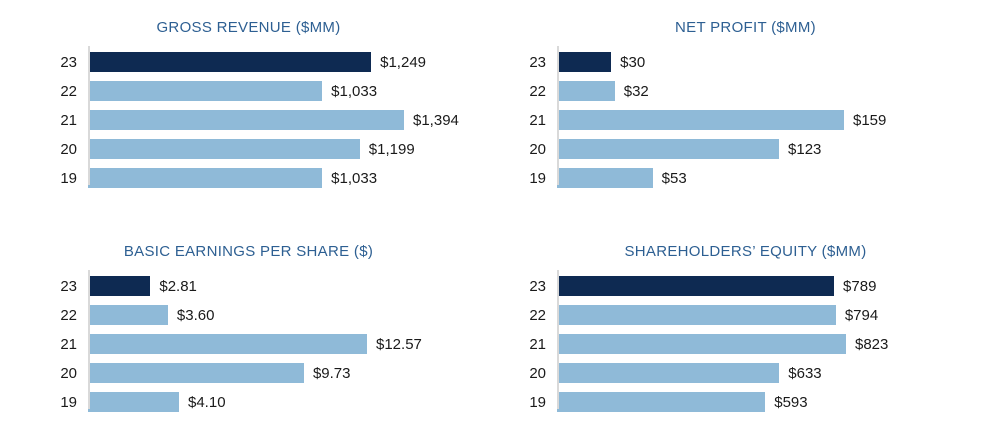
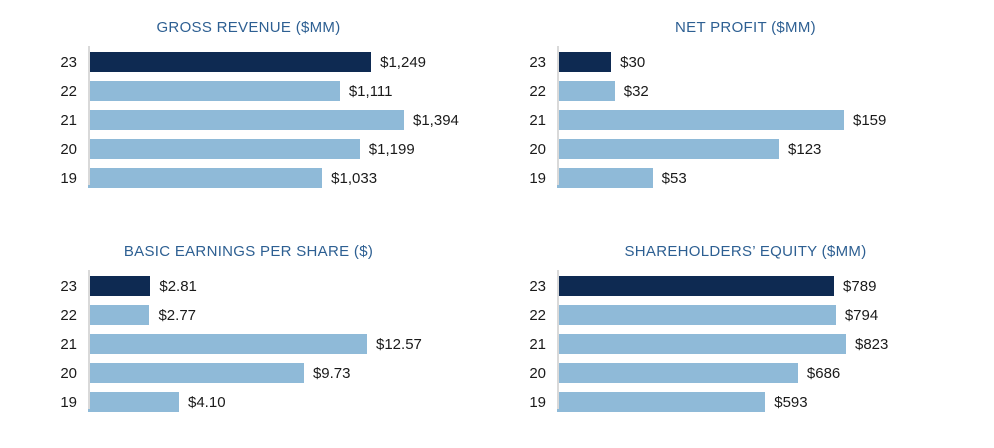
GROSS REVENUE ($MM)/22: $1,033 -> $1,111
BASIC EARNINGS PER SHARE ($)/22: $3.60 -> $2.77
SHAREHOLDERS’ EQUITY ($MM)/20: $633 -> $686
